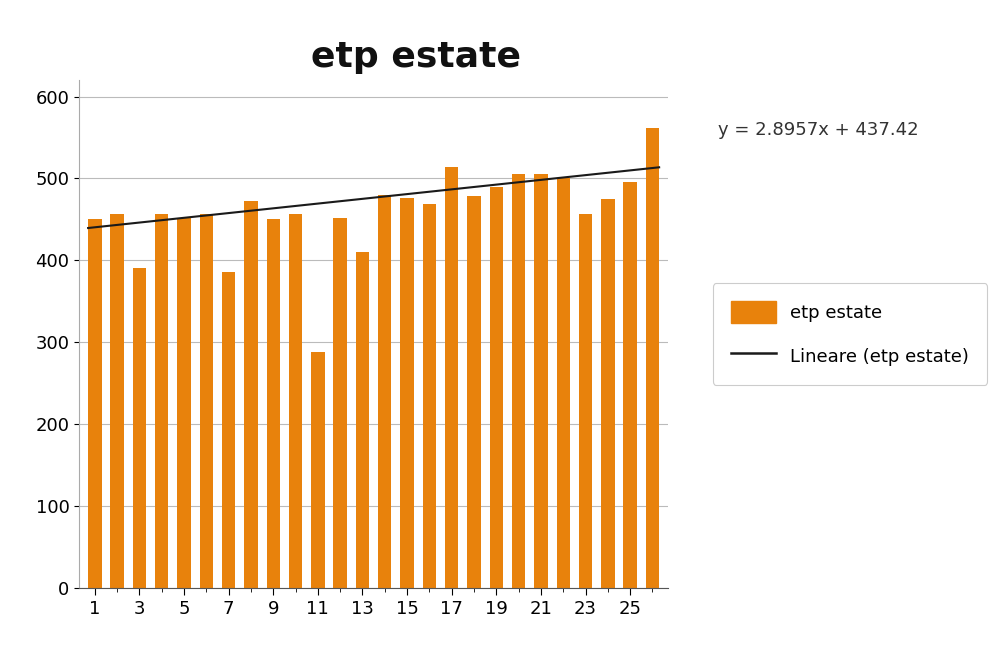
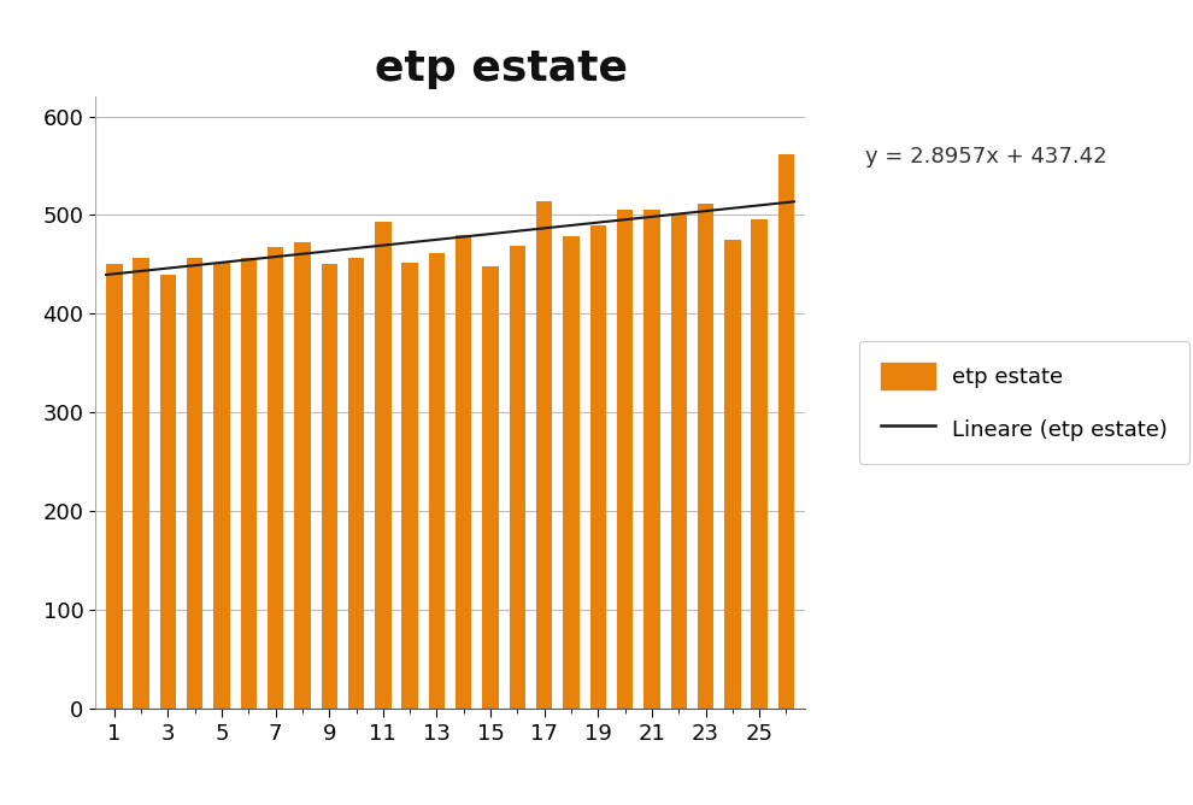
3: 390 -> 439
7: 386 -> 468
11: 288 -> 493
13: 410 -> 461
15: 476 -> 448
23: 456 -> 511
